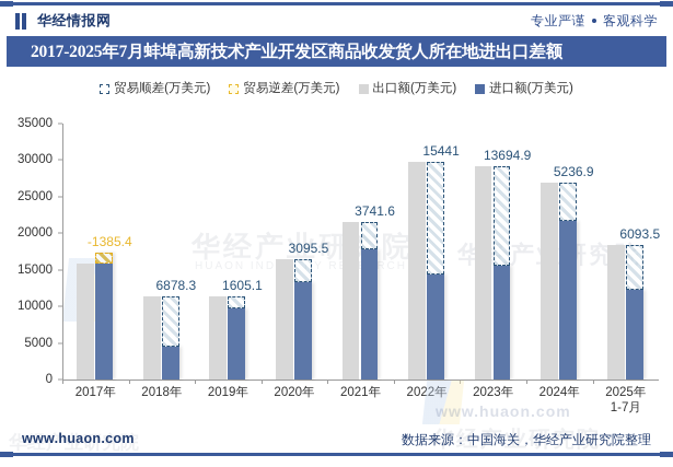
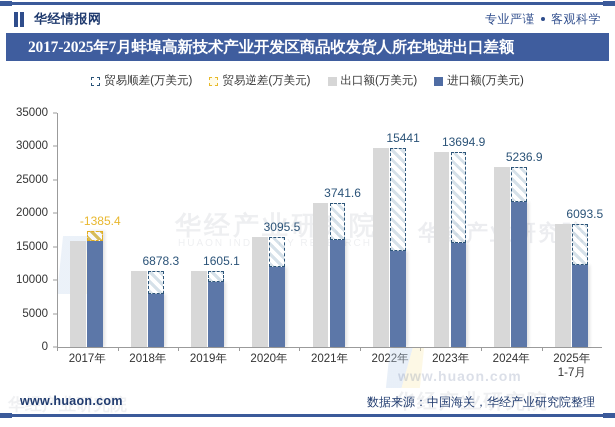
进口额(万美元)/2018年: 4000 -> 8000
进口额(万美元)/2020年: 13000 -> 12000
进口额(万美元)/2021年: 18000 -> 16000
